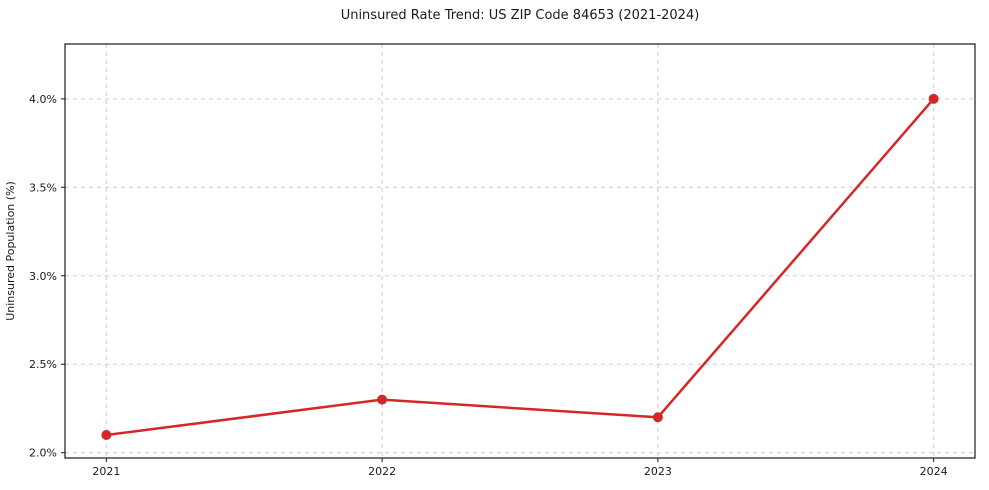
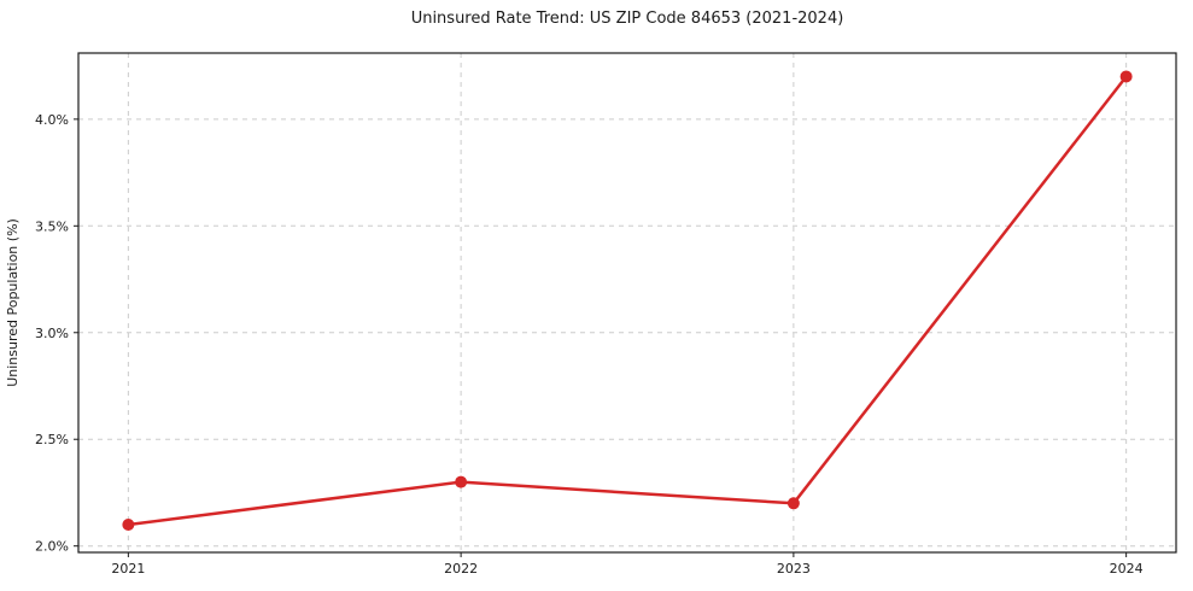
2024: 4.0% -> 4.2%
